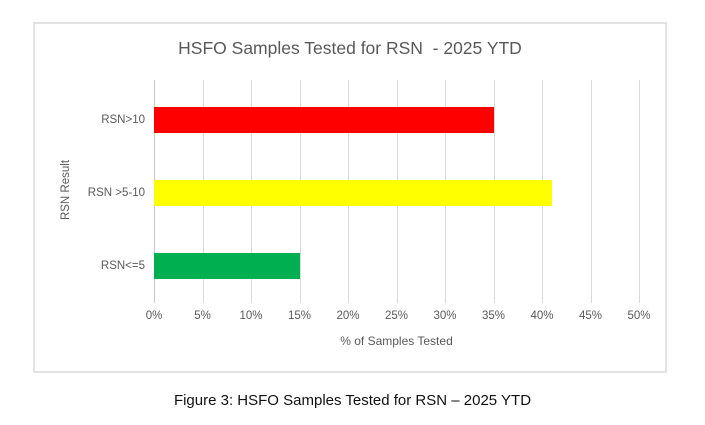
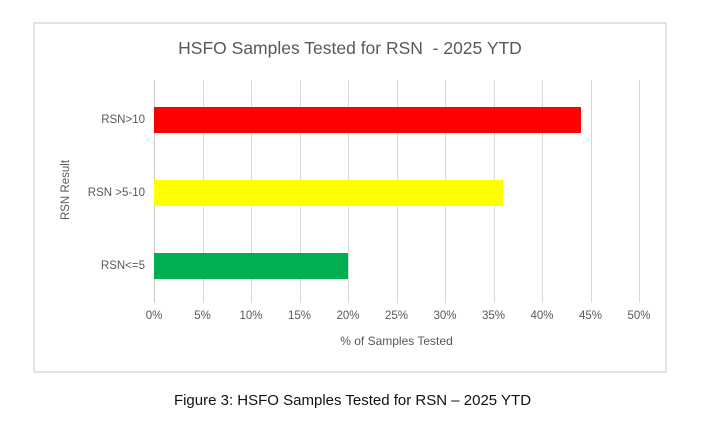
RSN>10: 35% -> 44%
RSN >5-10: 41% -> 36%
RSN<=5: 15% -> 20%
